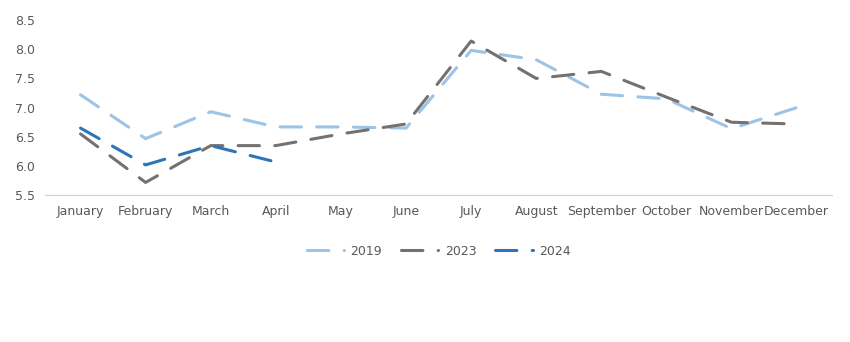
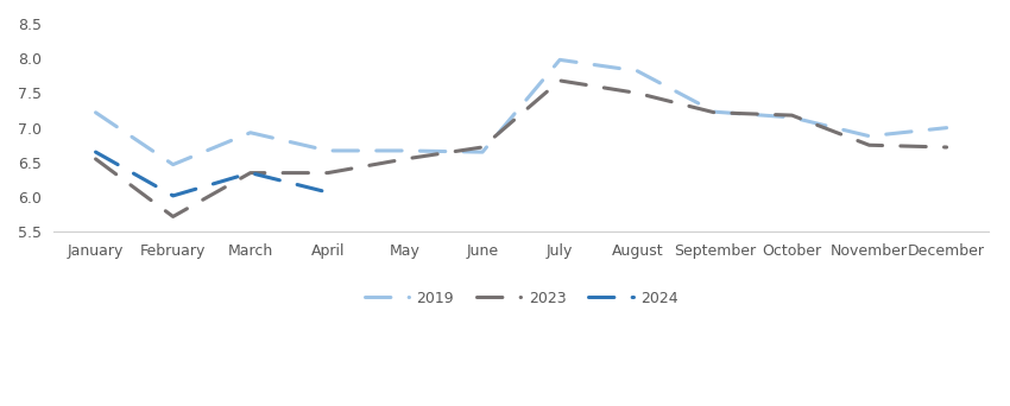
2023/July: 8.14 -> 7.68
2023/September: 7.62 -> 7.22
2019/November: 6.64 -> 6.88
